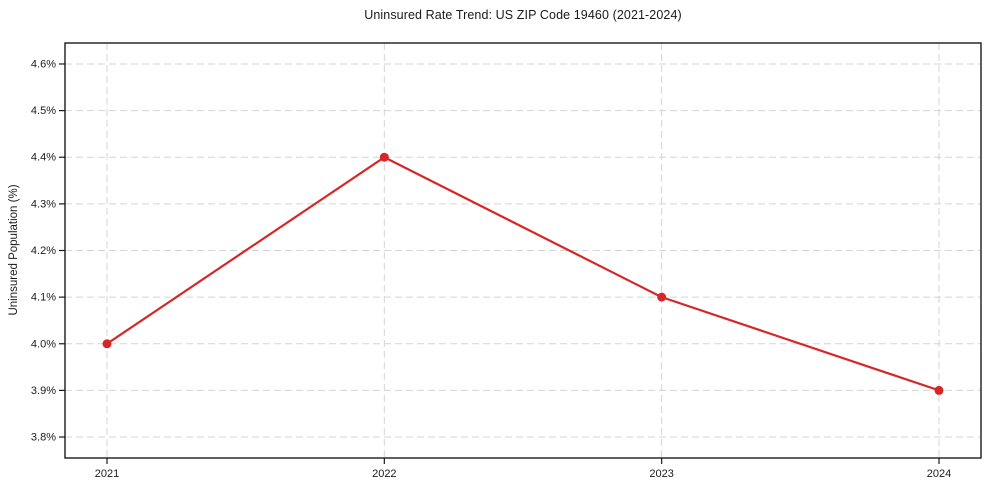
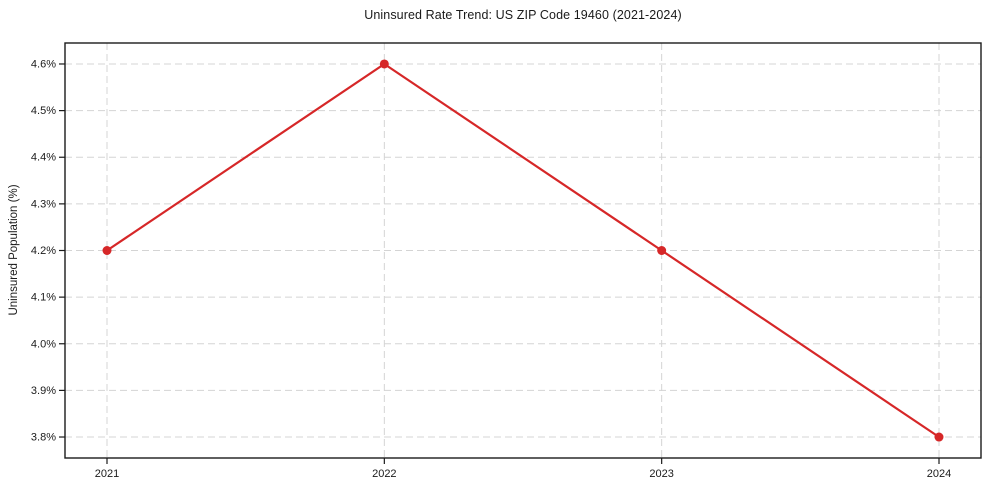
2021: 4.0% -> 4.2%
2022: 4.4% -> 4.6%
2023: 4.1% -> 4.2%
2024: 3.9% -> 3.8%
